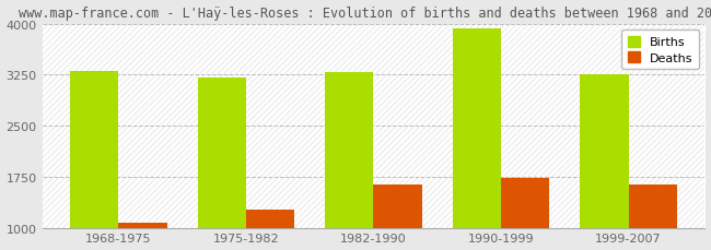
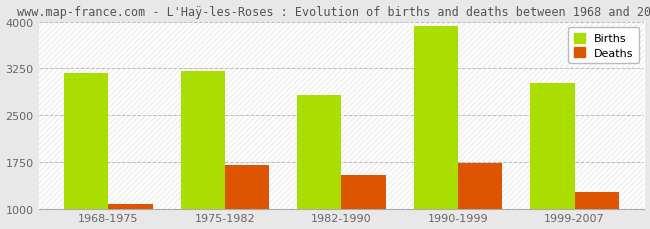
Births/1968-1975: 3310 -> 3180
Deaths/1975-1982: 1270 -> 1700
Births/1982-1990: 3280 -> 2820
Deaths/1982-1990: 1640 -> 1540
Births/1999-2007: 3250 -> 3020
Deaths/1999-2007: 1640 -> 1260
